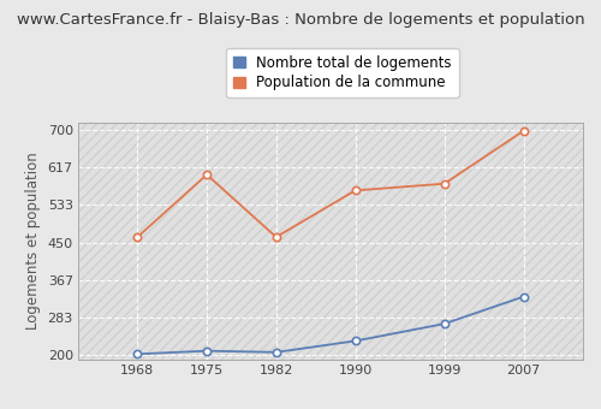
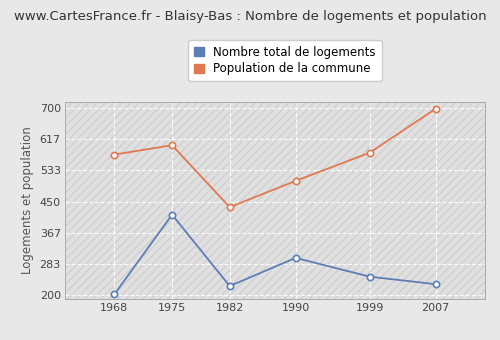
Population de la commune/1968: 462 -> 575
Nombre total de logements/1975: 210 -> 415
Nombre total de logements/1982: 207 -> 225
Population de la commune/1982: 462 -> 435
Nombre total de logements/1990: 232 -> 300
Population de la commune/1990: 565 -> 505
Nombre total de logements/1999: 270 -> 250
Nombre total de logements/2007: 330 -> 230
